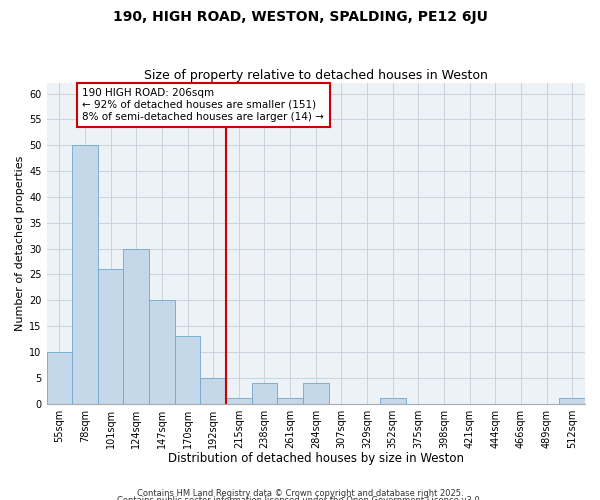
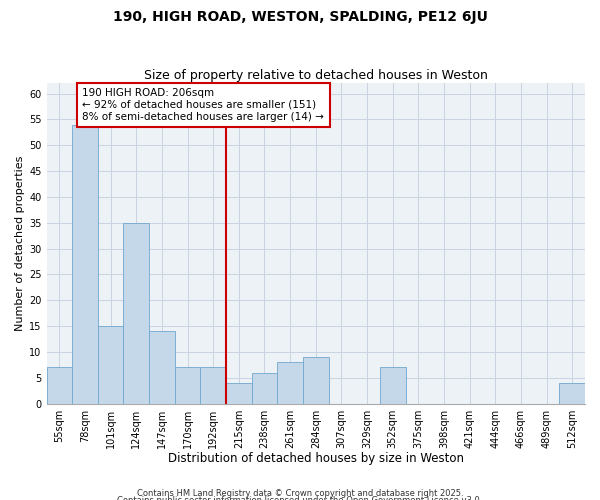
55sqm: 10 -> 7
78sqm: 50 -> 54
101sqm: 26 -> 15
124sqm: 30 -> 35
147sqm: 20 -> 14
170sqm: 13 -> 7
192sqm: 5 -> 7
215sqm: 1 -> 4
238sqm: 4 -> 6
261sqm: 1 -> 8
284sqm: 4 -> 9
352sqm: 1 -> 7
512sqm: 1 -> 4
